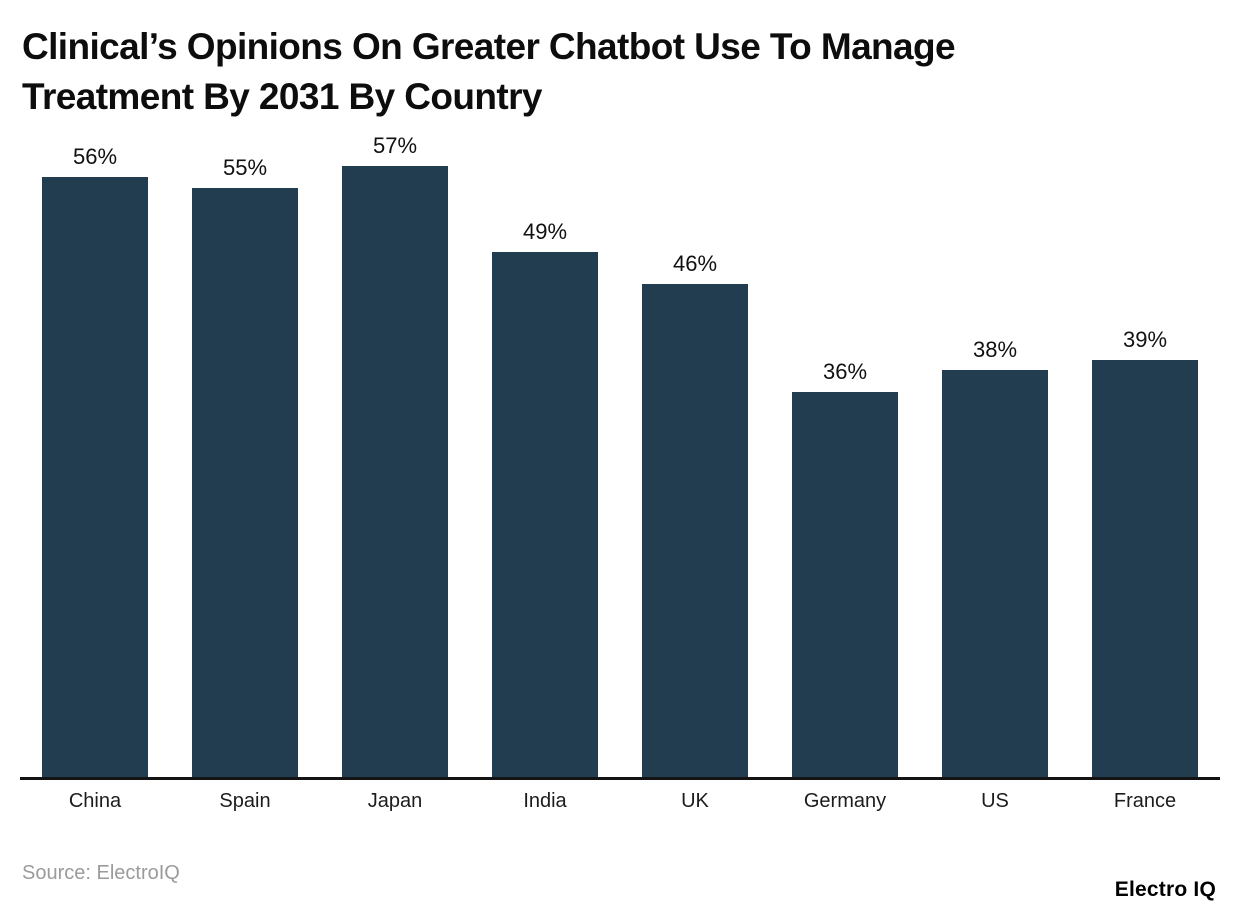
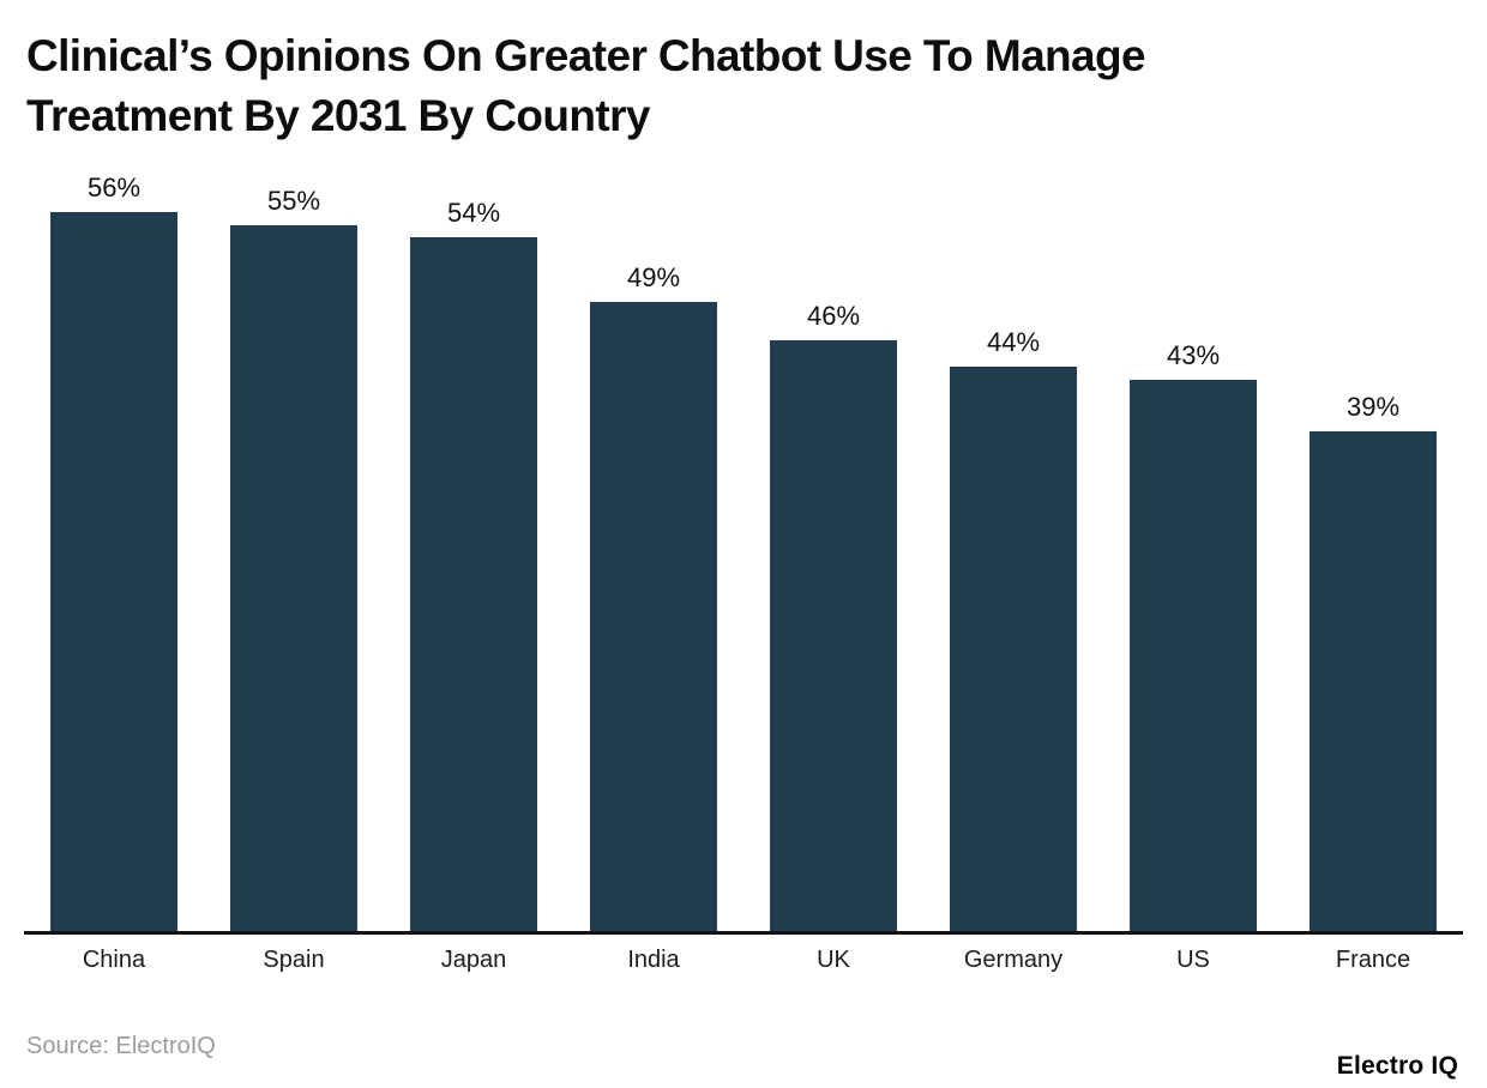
Japan: 57% -> 54%
Germany: 36% -> 44%
US: 38% -> 43%
